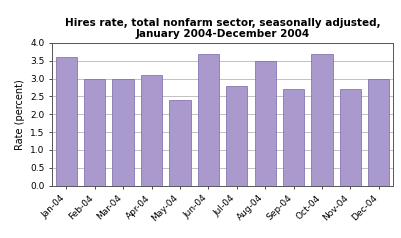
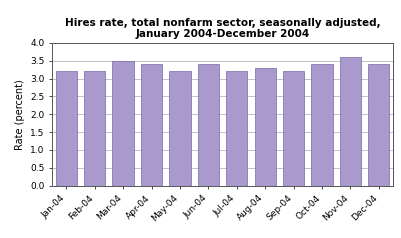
Jan-04: 3.6 -> 3.2
Feb-04: 3.0 -> 3.2
Mar-04: 3.0 -> 3.5
Apr-04: 3.1 -> 3.4
May-04: 2.4 -> 3.2
Jun-04: 3.7 -> 3.4
Jul-04: 2.8 -> 3.2
Aug-04: 3.5 -> 3.3
Sep-04: 2.7 -> 3.2
Oct-04: 3.7 -> 3.4
Nov-04: 2.7 -> 3.6
Dec-04: 3.0 -> 3.4
